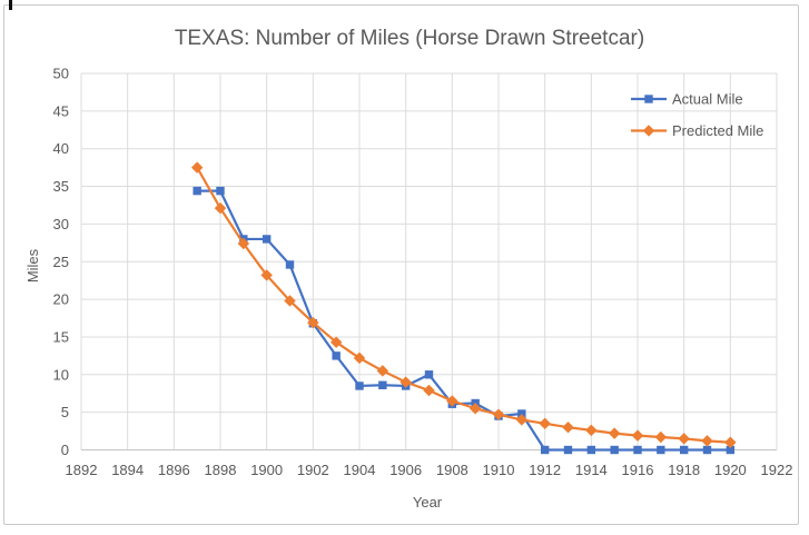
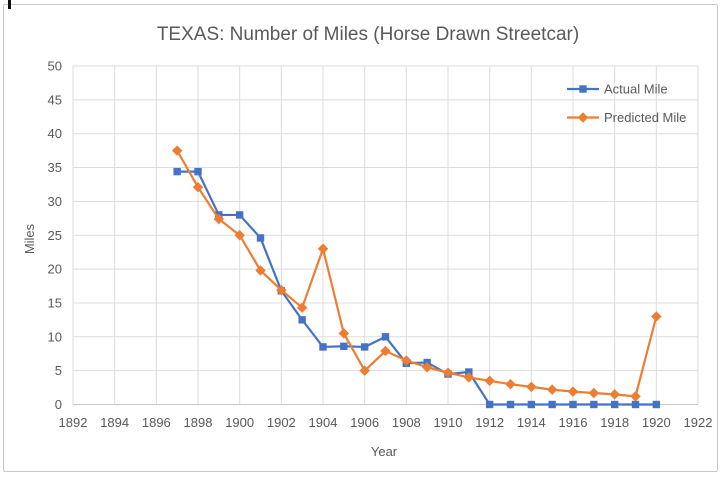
Predicted Mile/1900: 23 -> 25
Predicted Mile/1904: 12 -> 23
Predicted Mile/1906: 9 -> 5
Predicted Mile/1920: 1 -> 13
